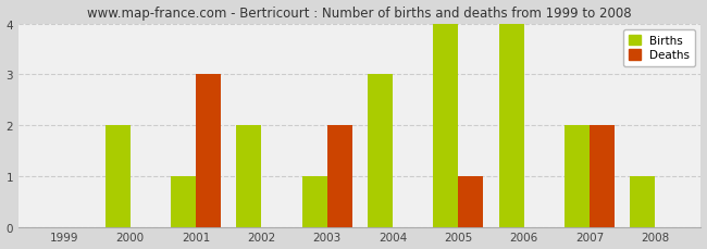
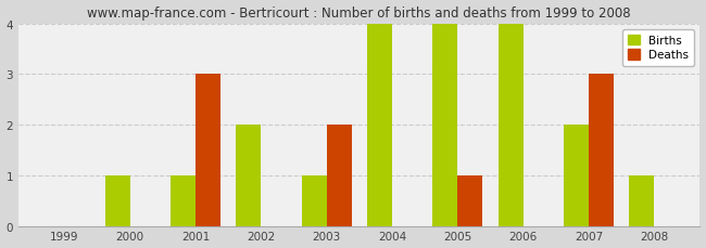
Births/2000: 2 -> 1
Births/2004: 3 -> 4
Deaths/2007: 2 -> 3
